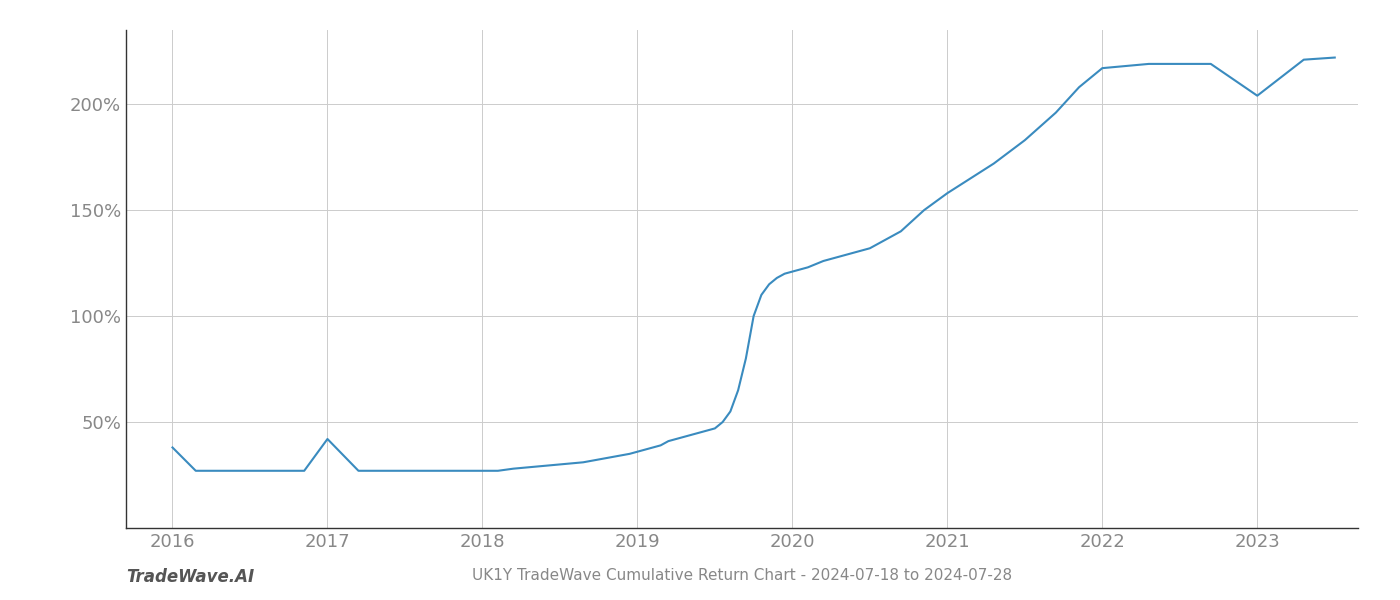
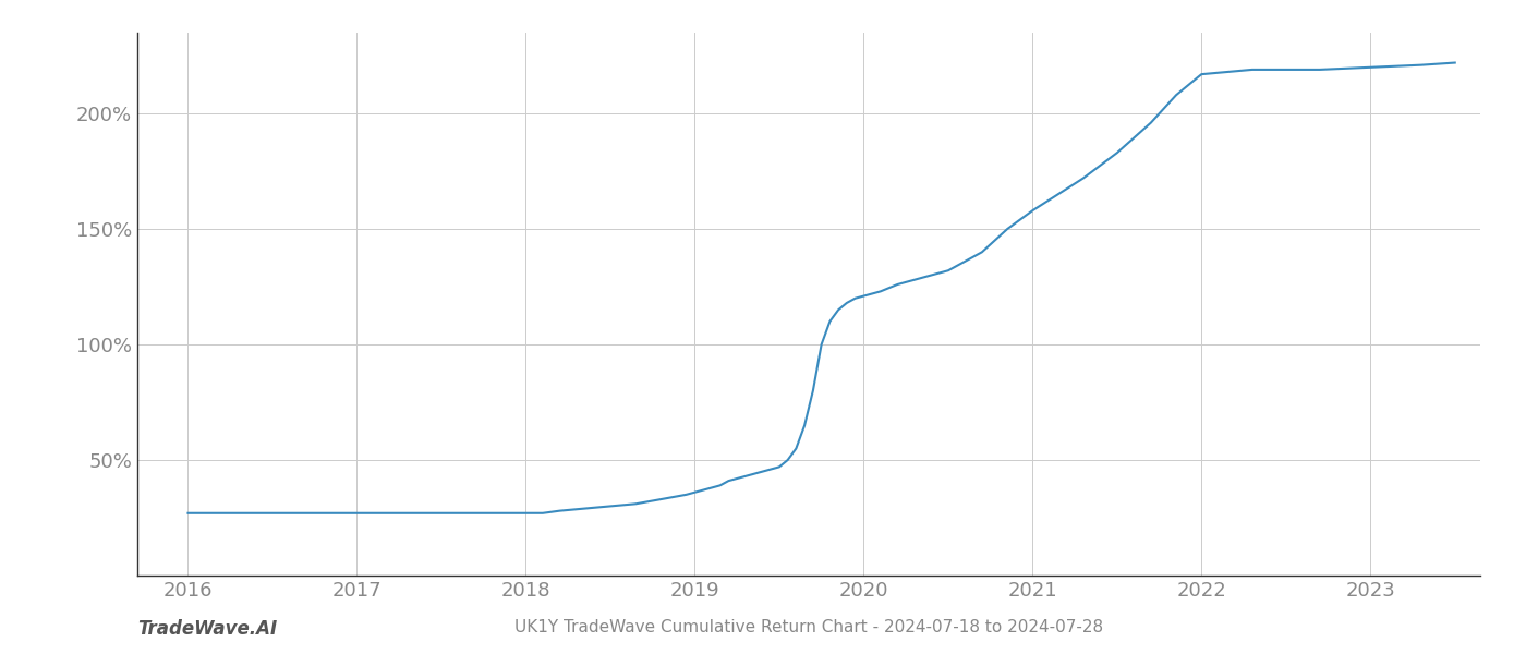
2016: 38% -> 27%
2017: 42% -> 27%
2023: 204% -> 220%
